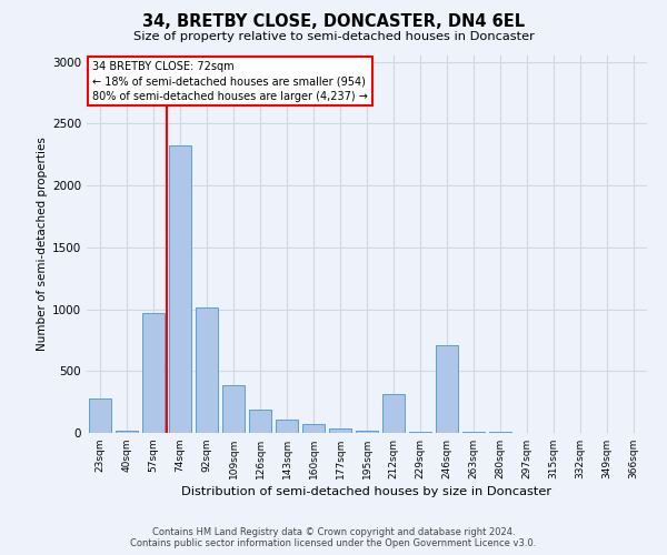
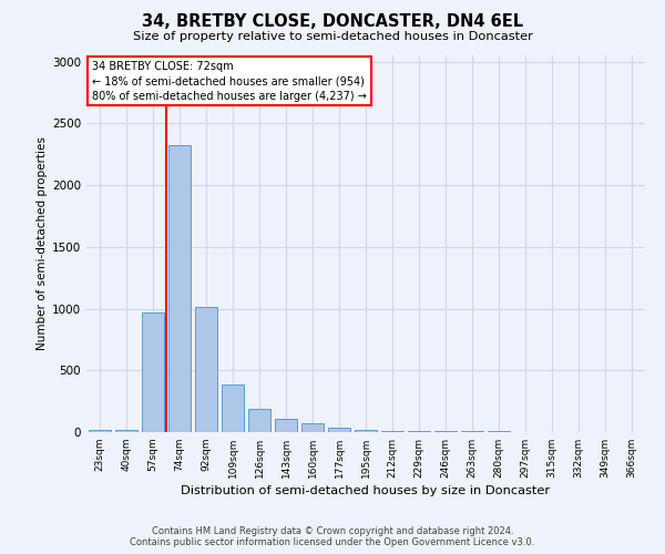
23sqm: 280 -> 20
212sqm: 310 -> 10
246sqm: 710 -> 0
